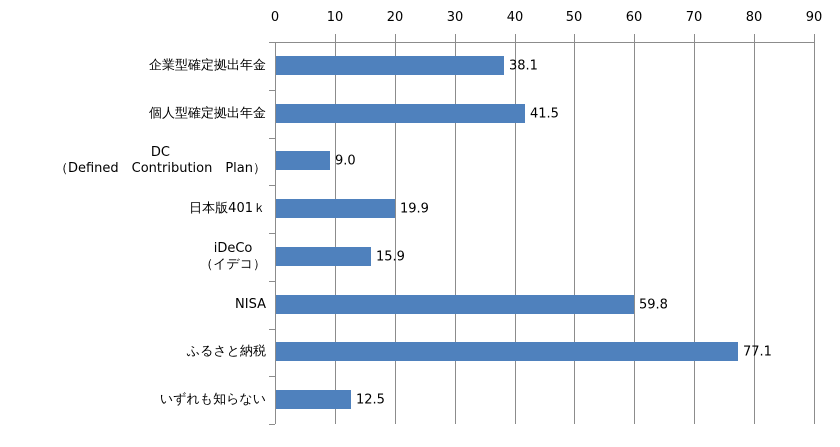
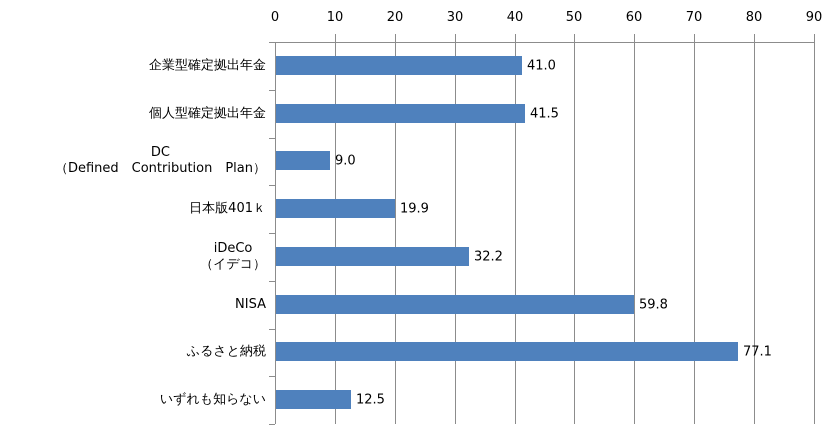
企業型確定拠出年金: 38.1 -> 41.0
iDeCo （イデコ）: 15.9 -> 32.2
